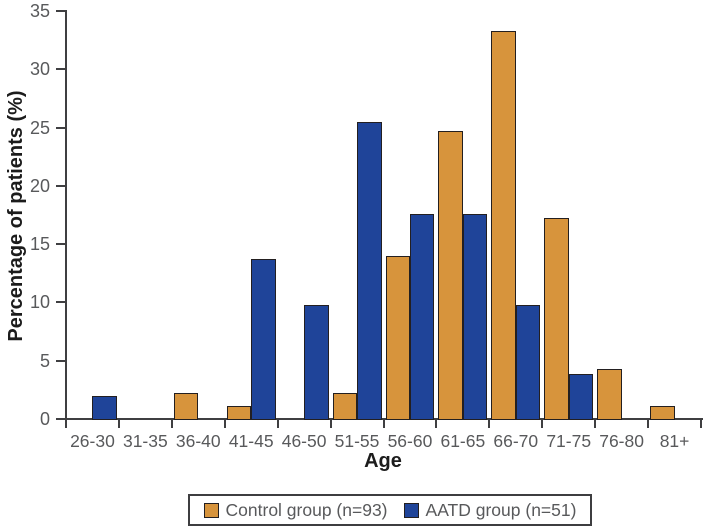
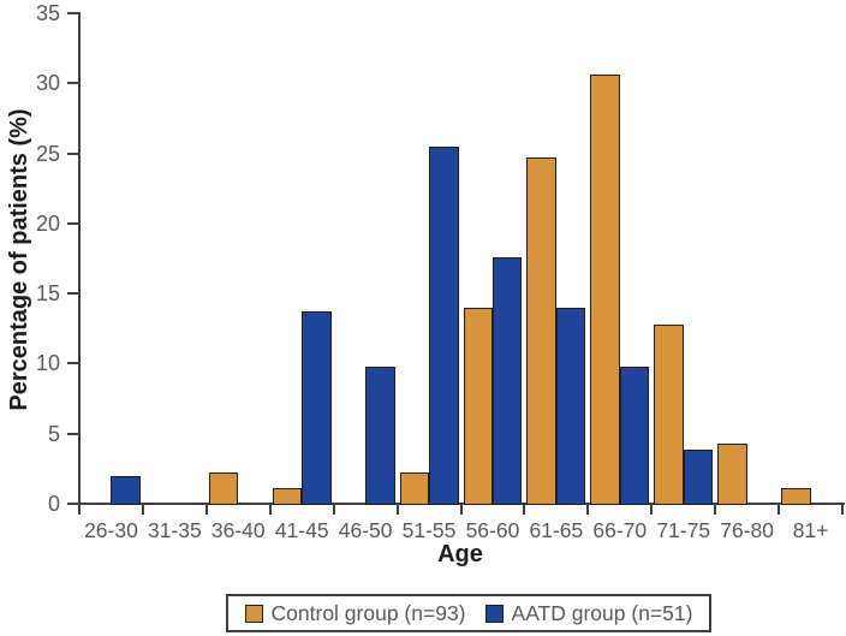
AATD group (n=51)/61-65: 17.6 -> 14.0
Control group (n=93)/66-70: 33.3 -> 30.6
Control group (n=93)/71-75: 17.2 -> 12.8
